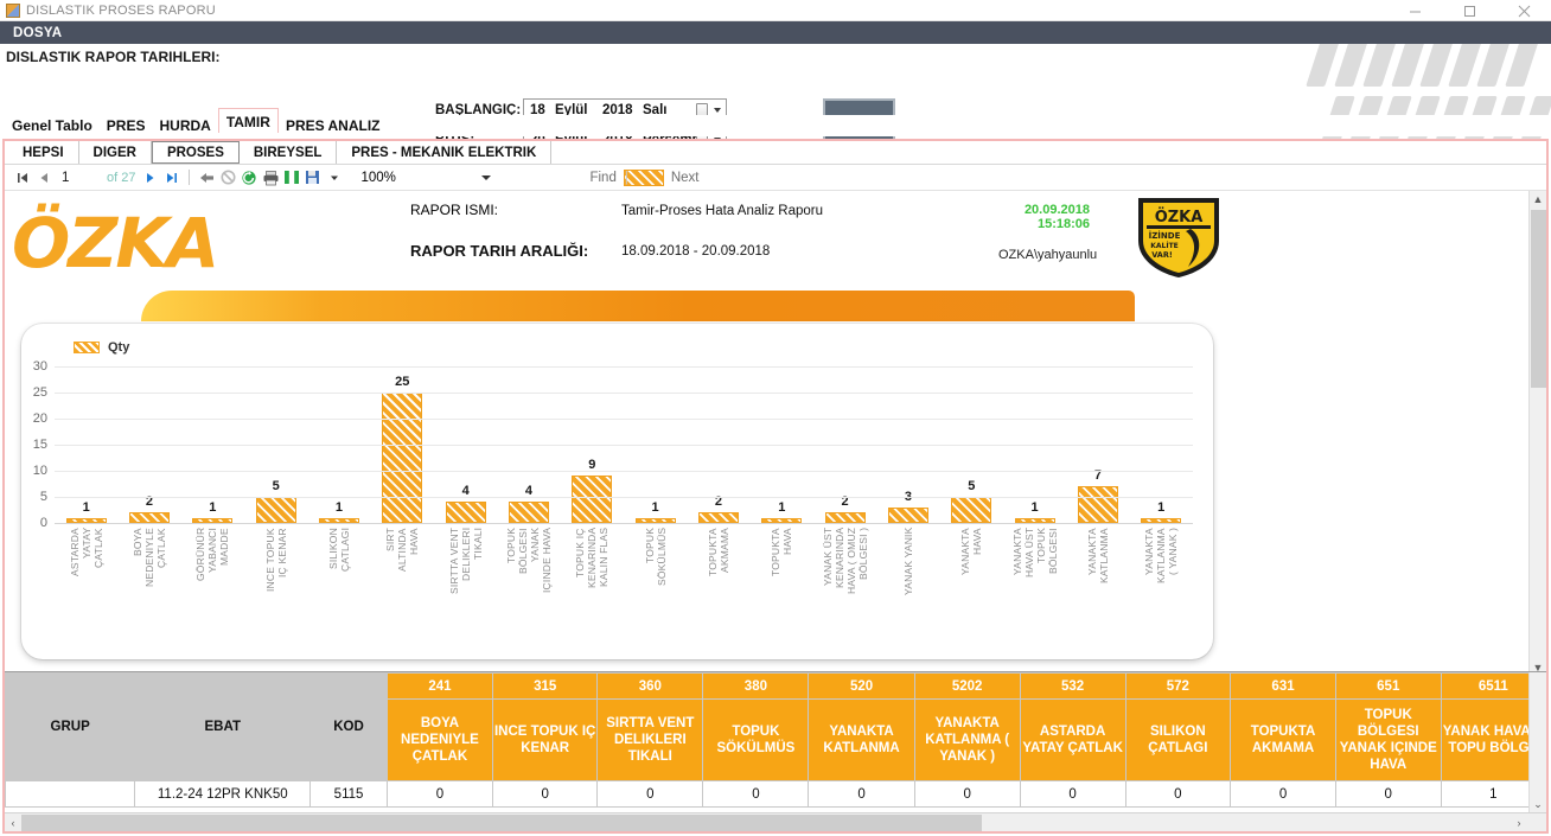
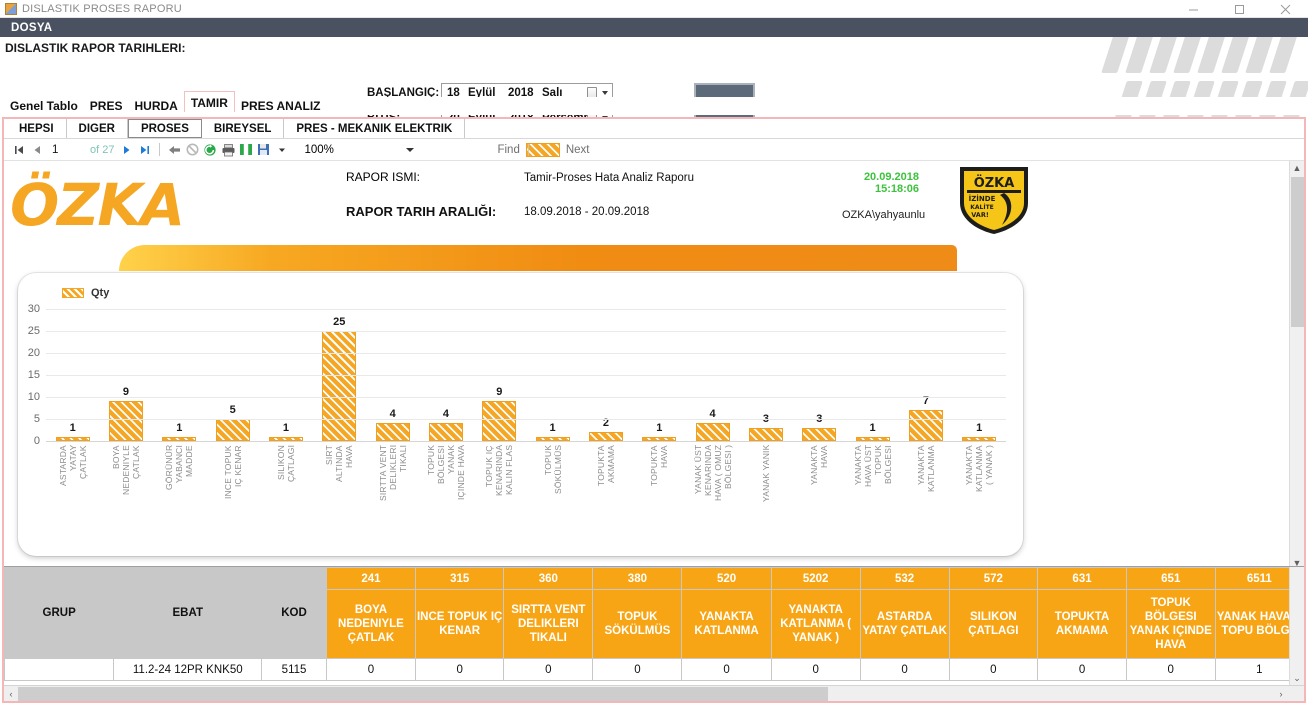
BOYA NEDENIYLE ÇATLAK: 2 -> 9
YANAK ÜST KENARINDA HAVA ( OMUZ BÖLGESI ): 2 -> 4
YANAKTA HAVA: 5 -> 3
